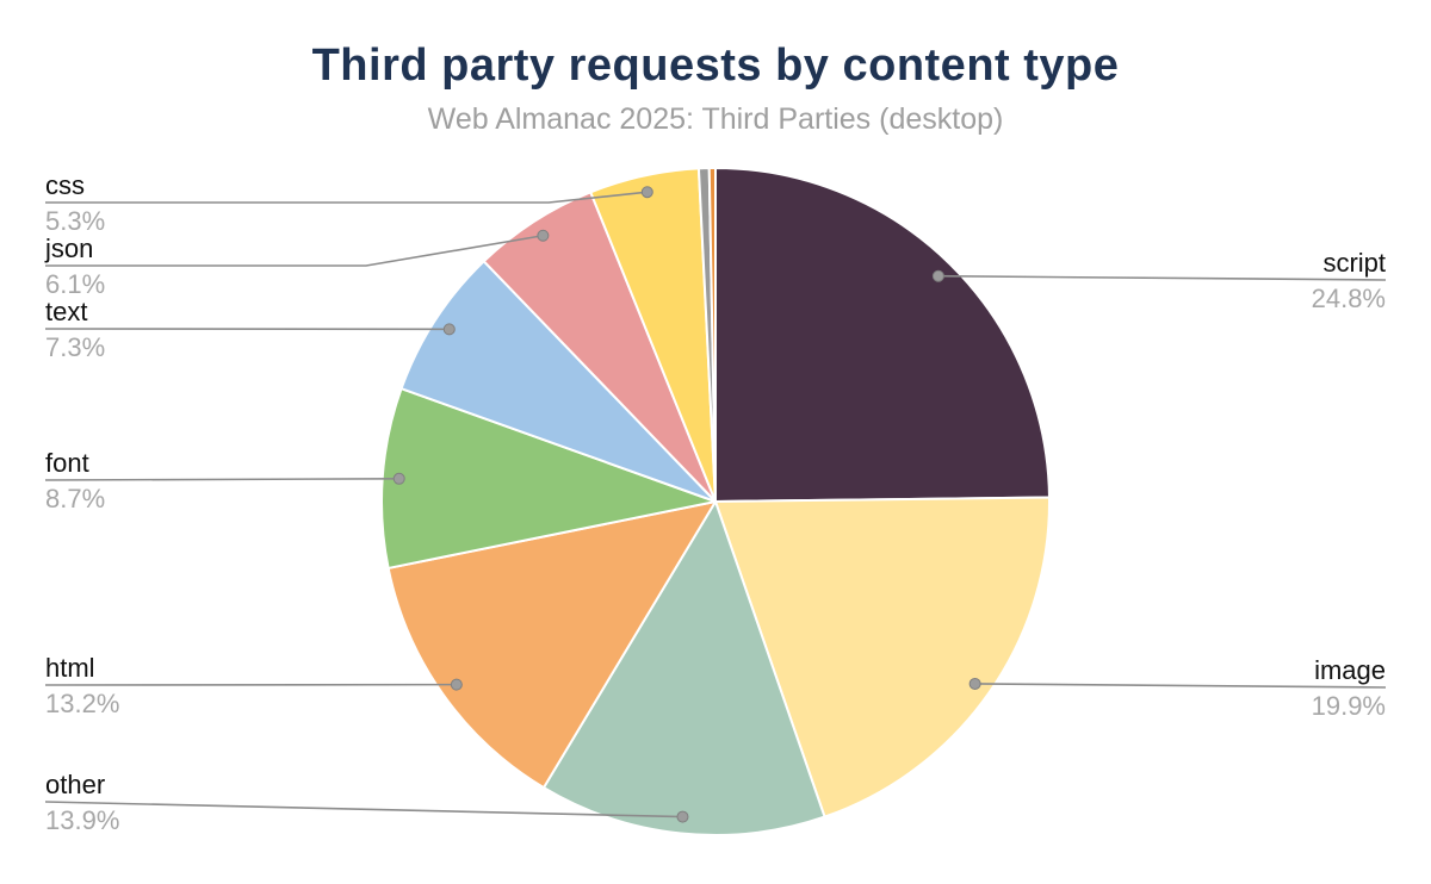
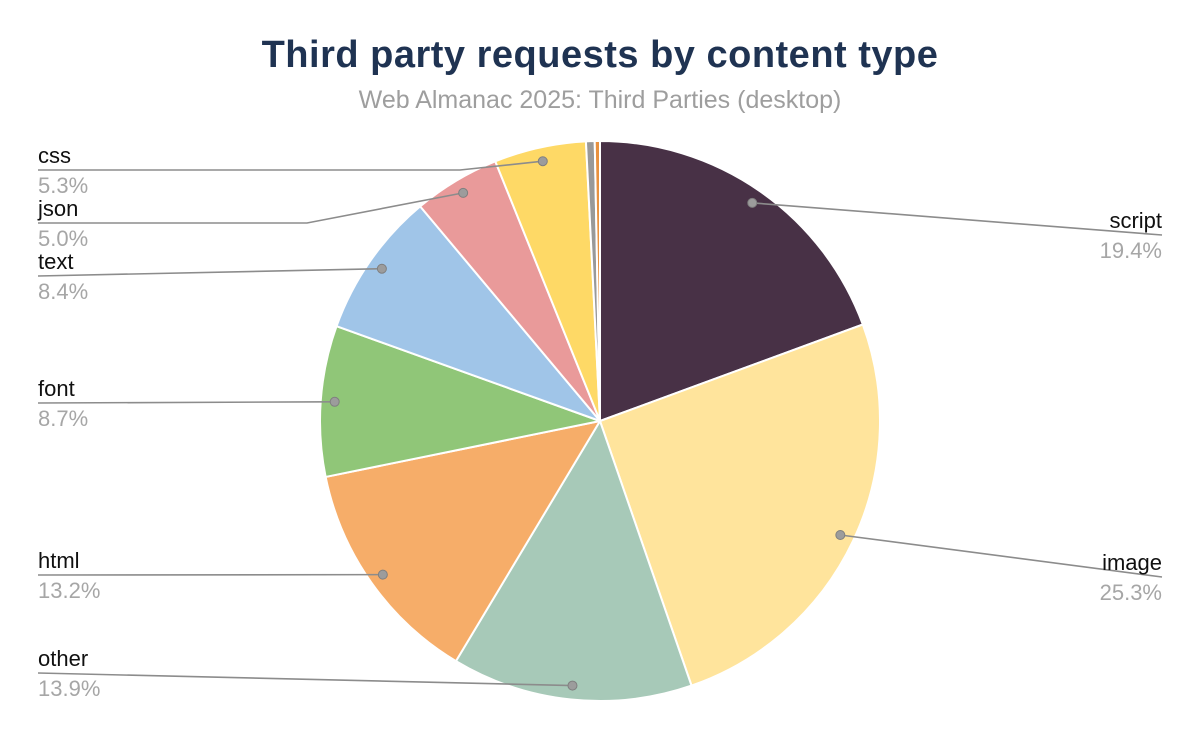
script: 24.8% -> 19.4%
image: 19.9% -> 25.3%
text: 7.3% -> 8.4%
json: 6.1% -> 5.0%
